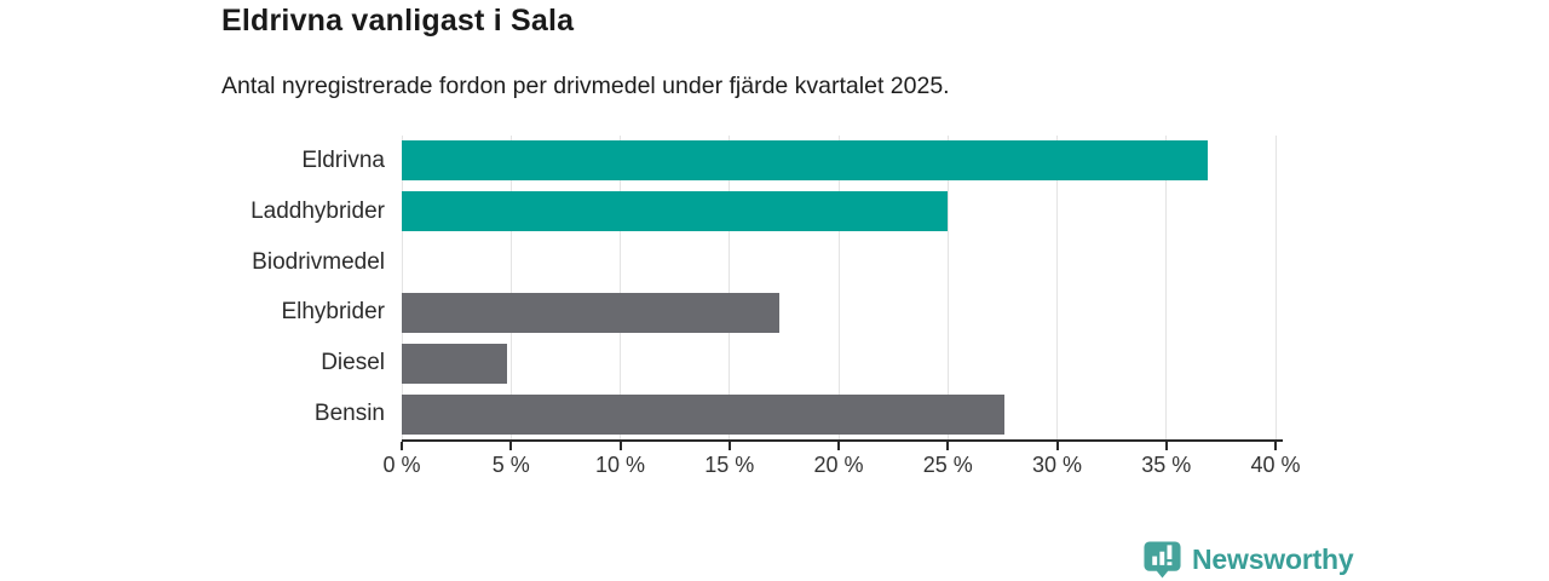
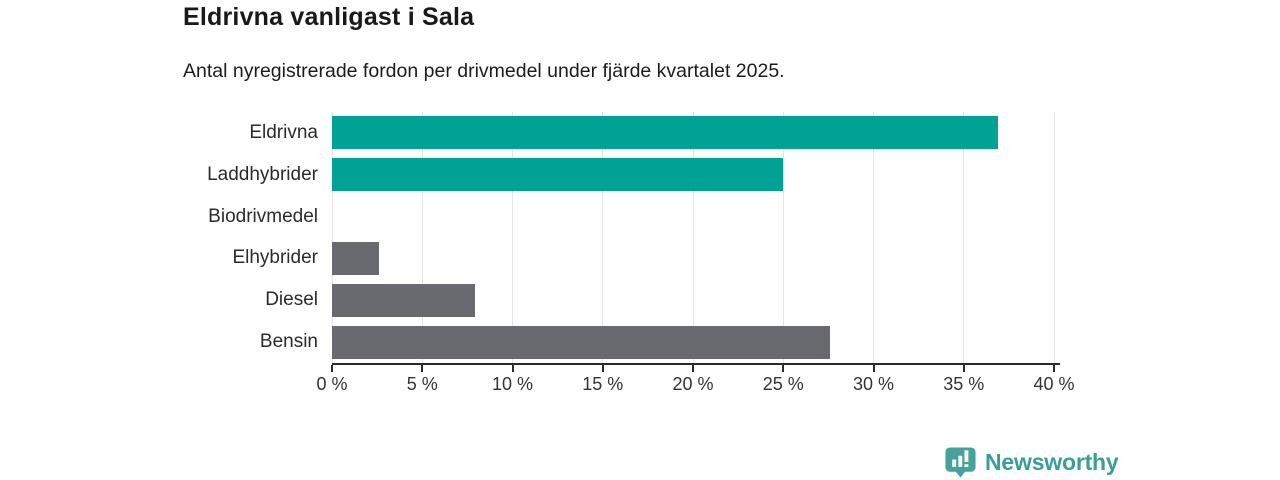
Elhybrider: 17.3% -> 2.6%
Diesel: 4.8% -> 7.9%
